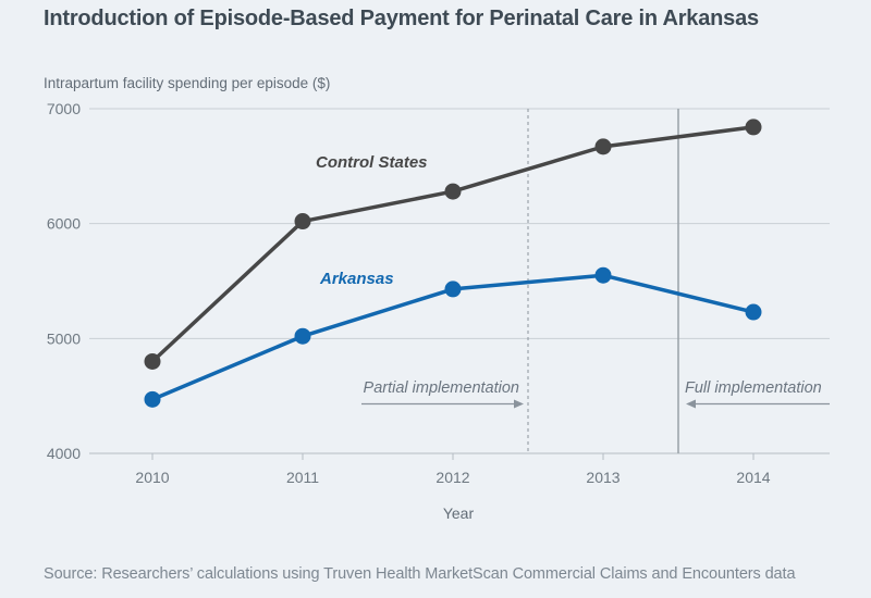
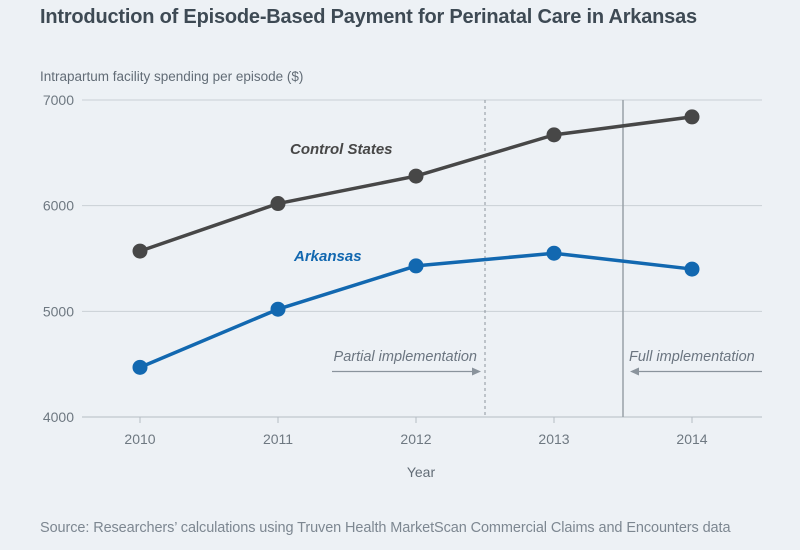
Control States/2010: 4800 -> 5570
Arkansas/2014: 5230 -> 5400
